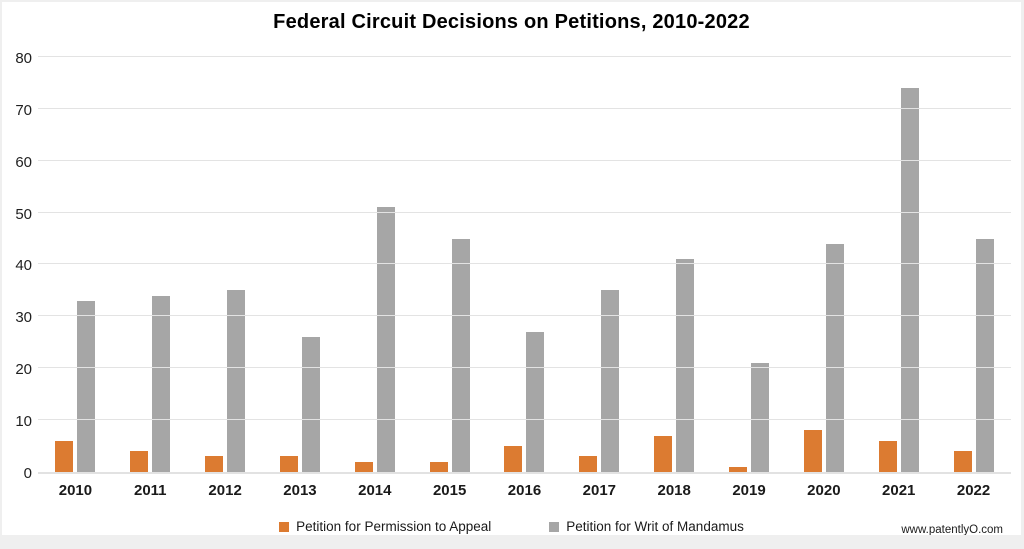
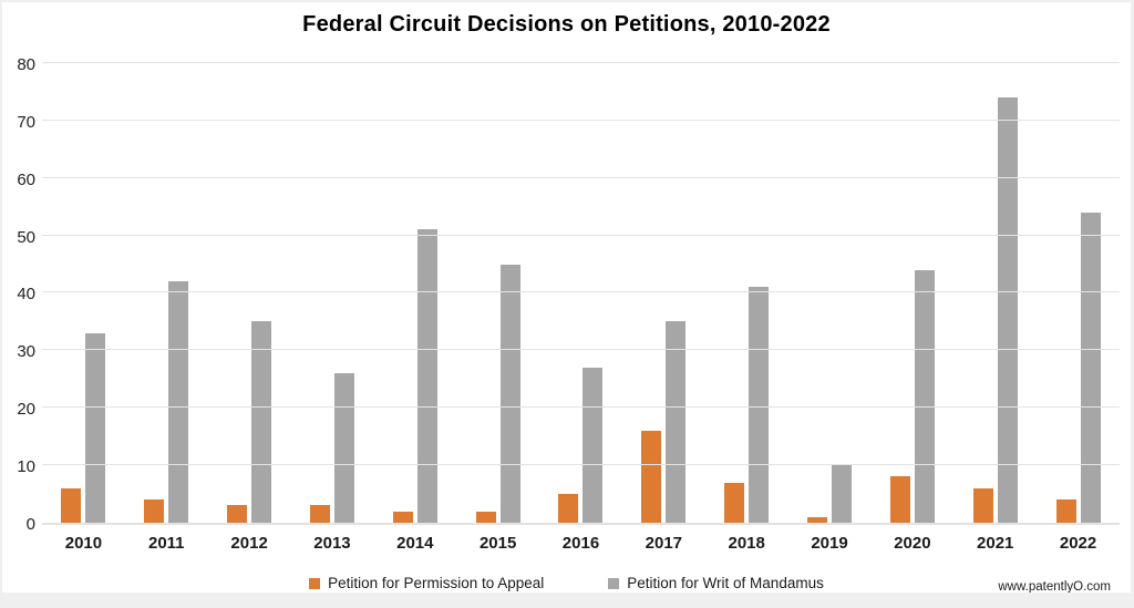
Petition for Writ of Mandamus/2011: 34 -> 42
Petition for Permission to Appeal/2017: 3 -> 16
Petition for Writ of Mandamus/2019: 21 -> 10
Petition for Writ of Mandamus/2022: 45 -> 54
